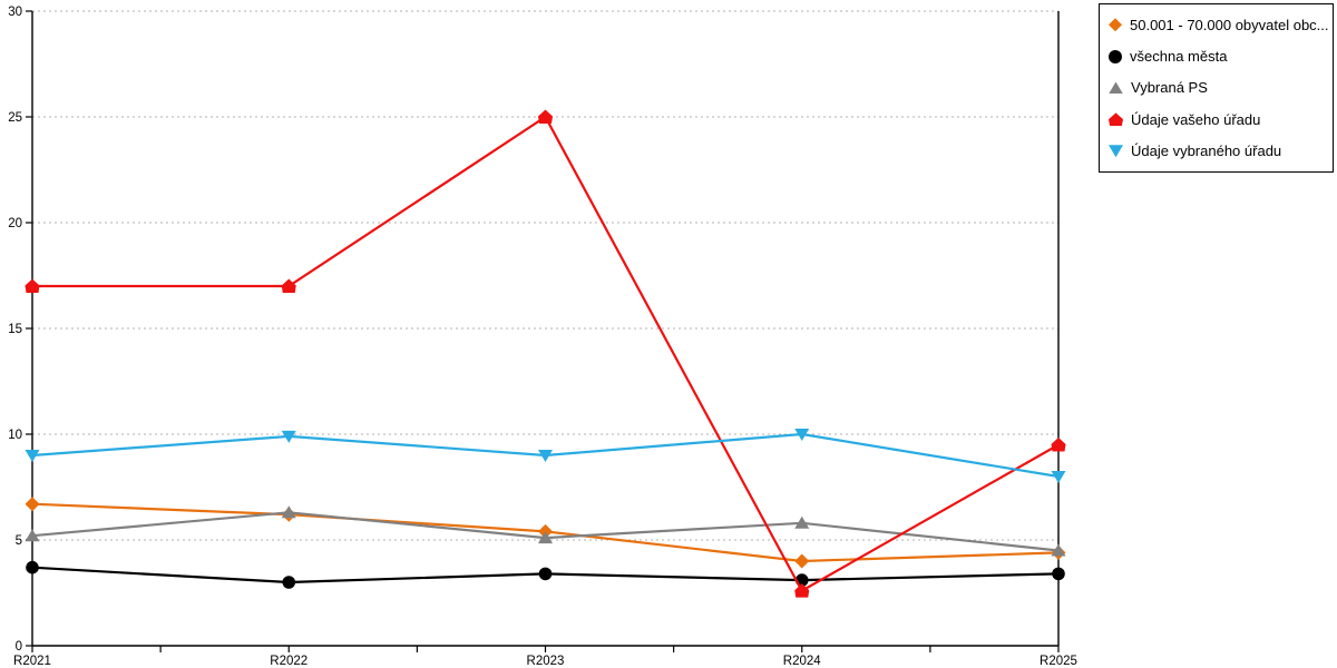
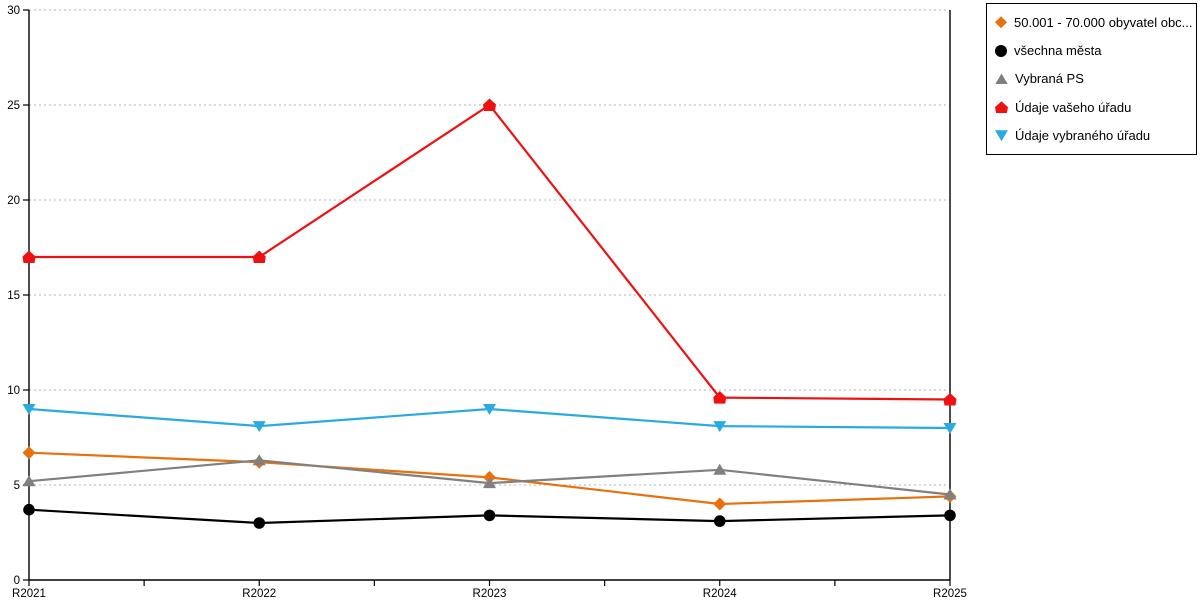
Údaje vybraného úřadu/R2022: 9.9 -> 8.1
Údaje vašeho úřadu/R2024: 2.6 -> 9.6
Údaje vybraného úřadu/R2024: 10.0 -> 8.1
